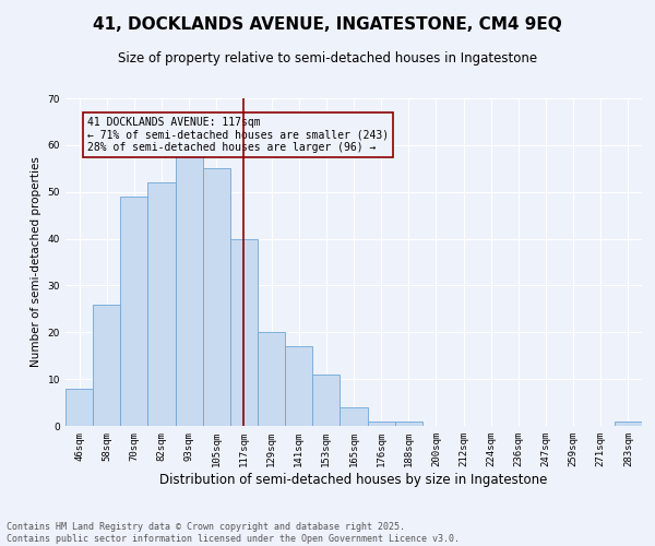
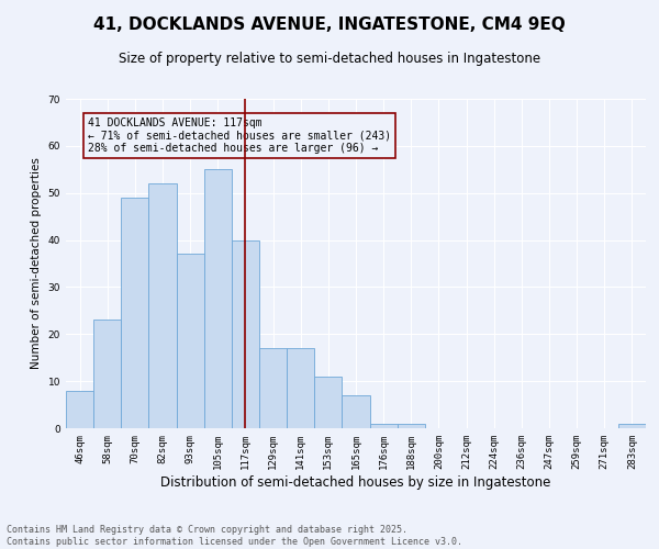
58sqm: 26 -> 23
93sqm: 58 -> 37
129sqm: 20 -> 17
165sqm: 4 -> 7
